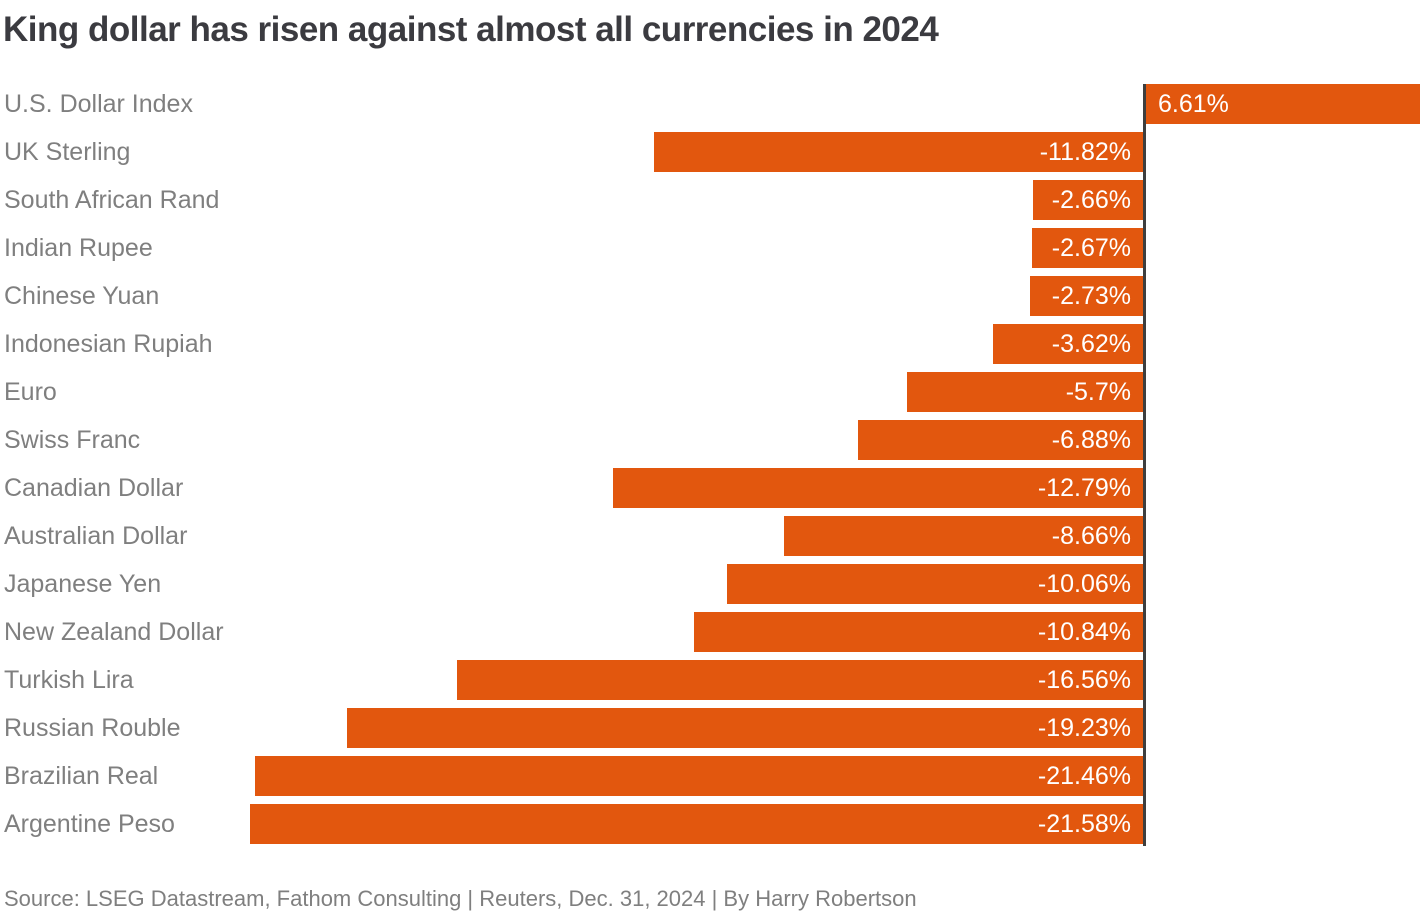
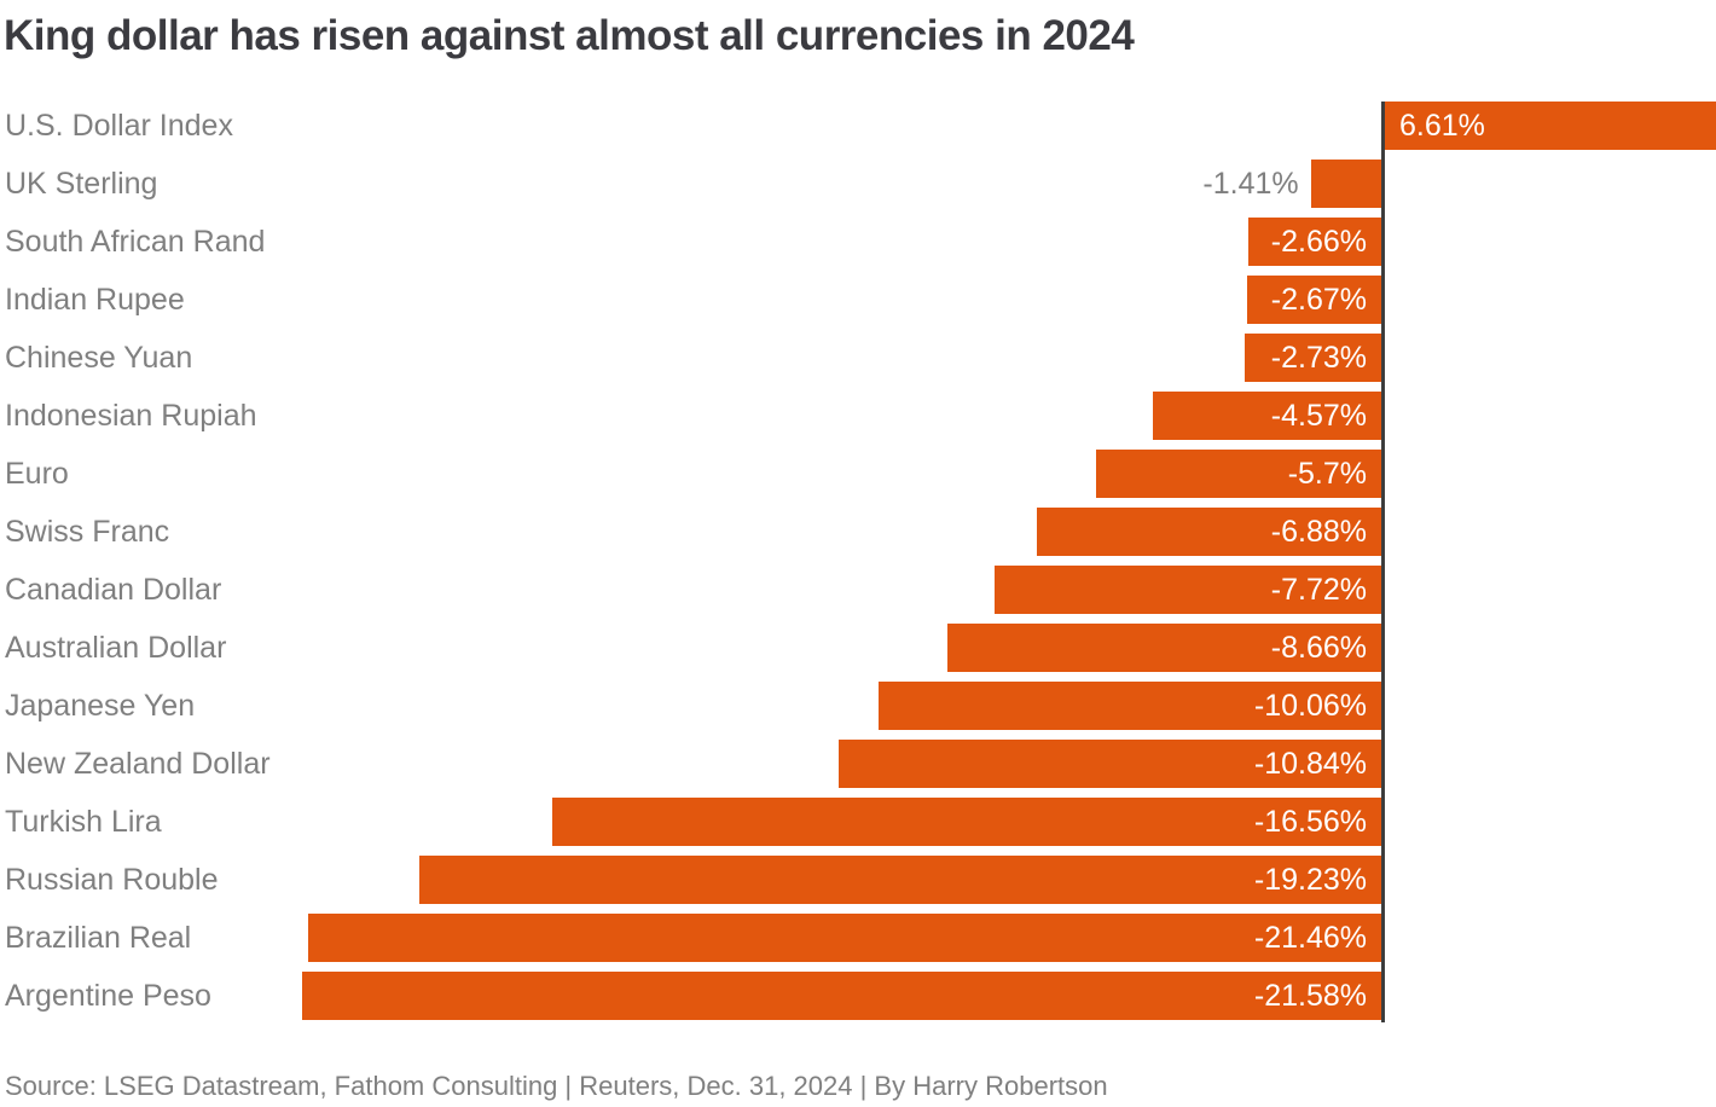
UK Sterling: -11.82% -> -1.41%
Indonesian Rupiah: -3.62% -> -4.57%
Canadian Dollar: -12.79% -> -7.72%
